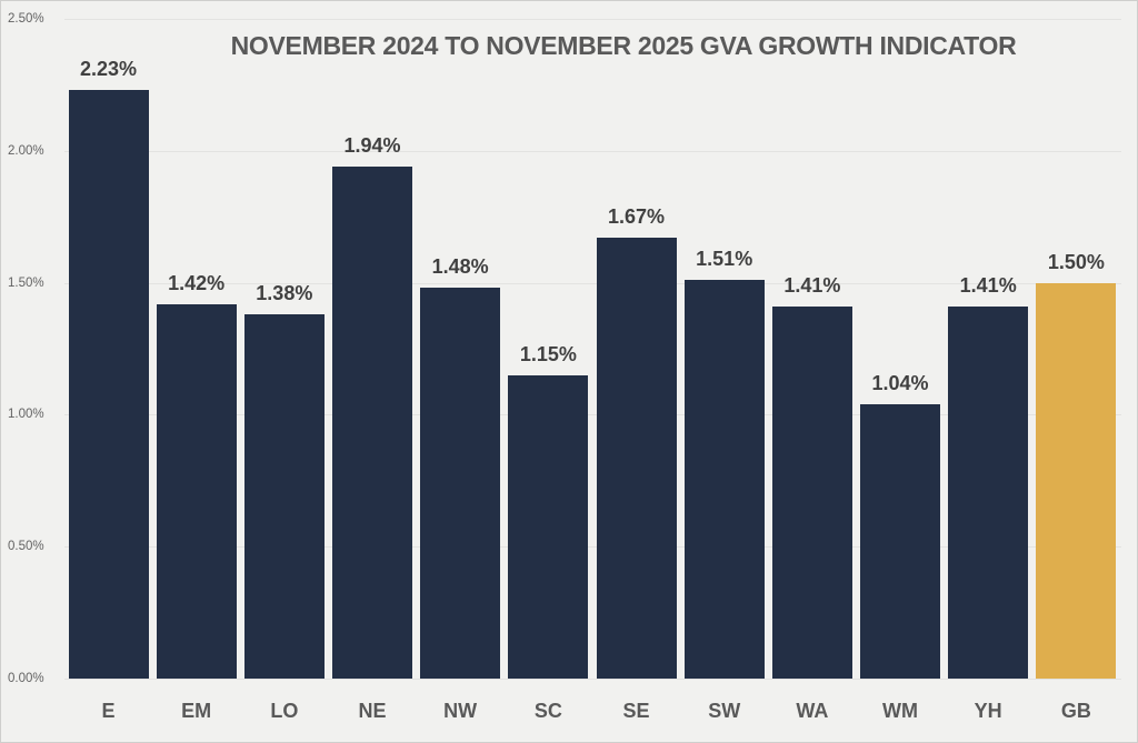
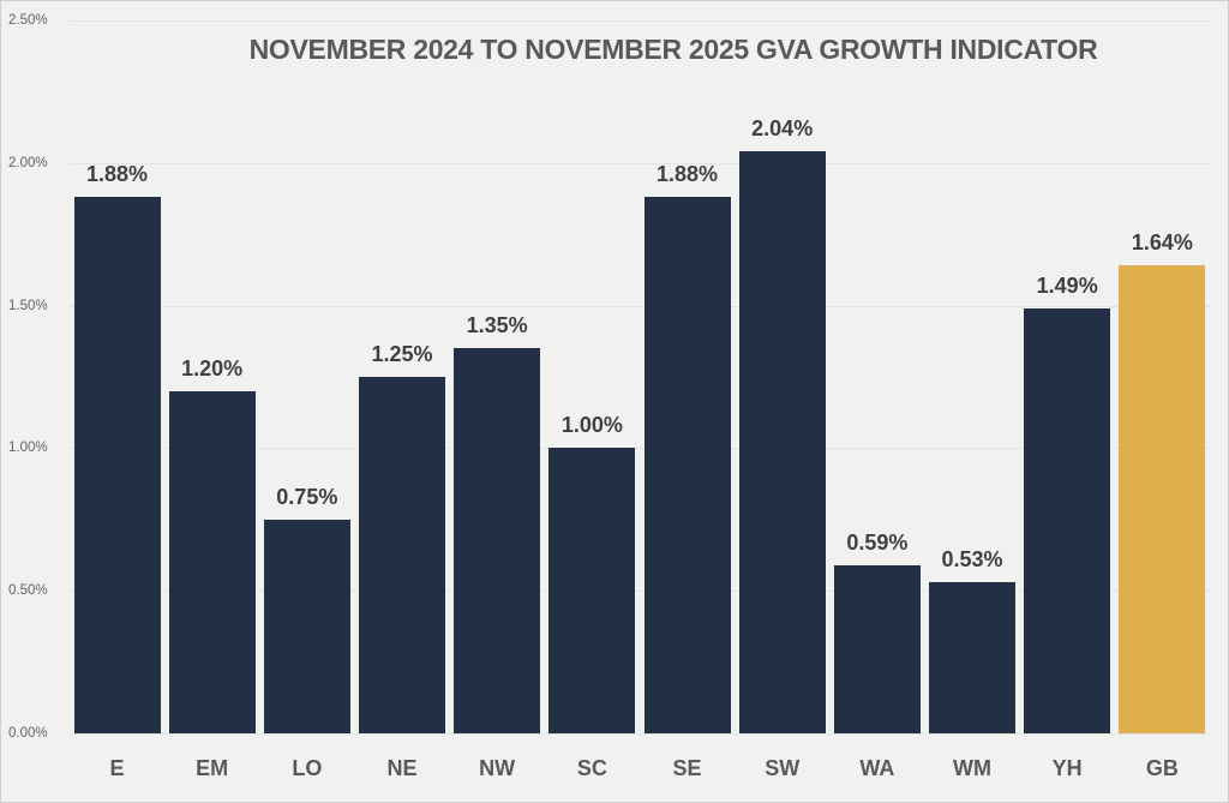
E: 2.23% -> 1.88%
EM: 1.42% -> 1.20%
LO: 1.38% -> 0.75%
NE: 1.94% -> 1.25%
NW: 1.48% -> 1.35%
SC: 1.15% -> 1.00%
SE: 1.67% -> 1.88%
SW: 1.51% -> 2.04%
WA: 1.41% -> 0.59%
WM: 1.04% -> 0.53%
YH: 1.41% -> 1.49%
GB: 1.50% -> 1.64%
